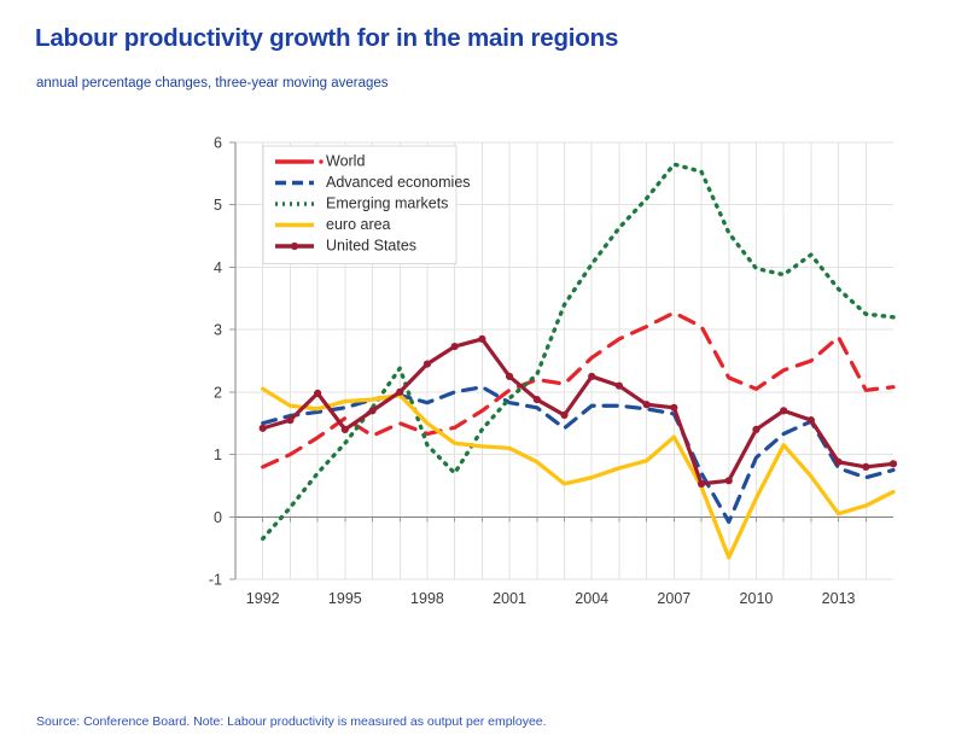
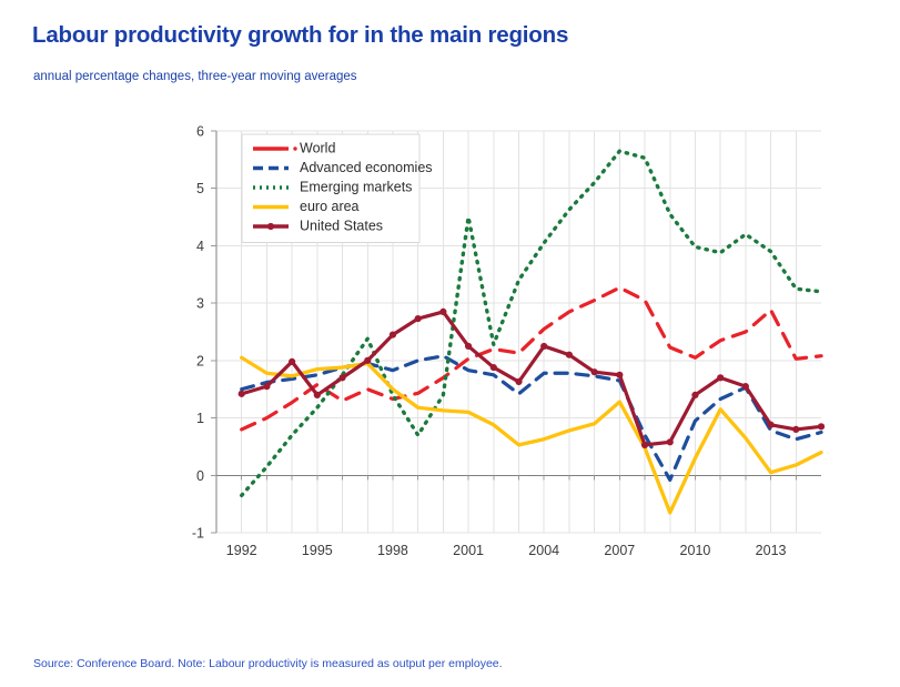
Emerging markets/1998: 1.1 -> 1.4
Emerging markets/2001: 1.9 -> 4.5
Emerging markets/2013: 3.6 -> 3.9
